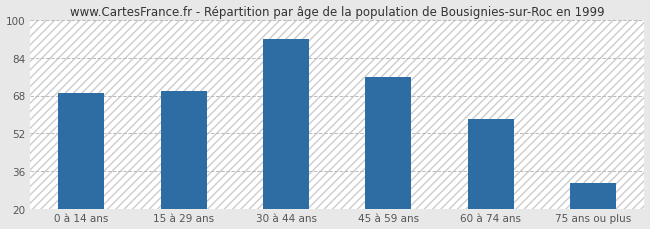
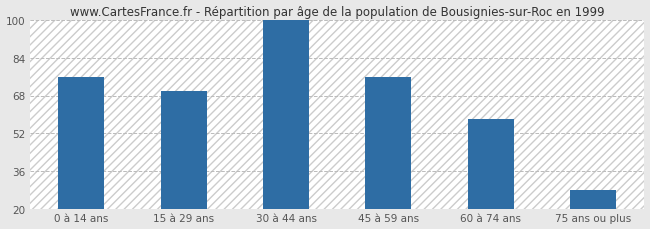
0 à 14 ans: 69 -> 76
30 à 44 ans: 92 -> 100
75 ans ou plus: 31 -> 28
